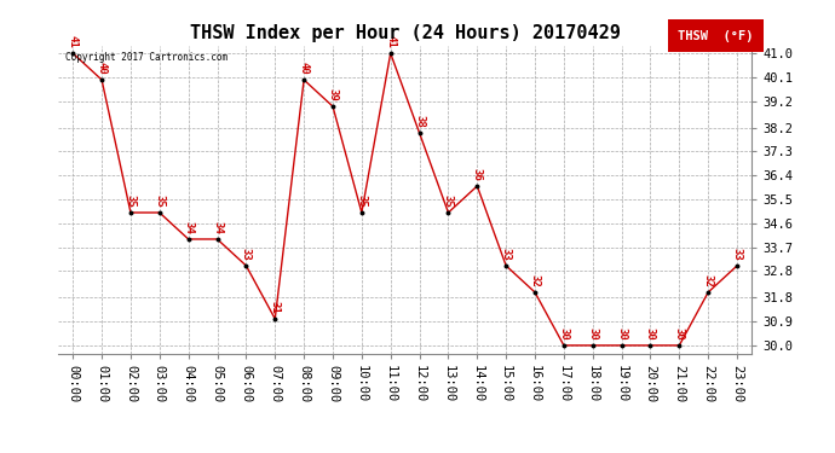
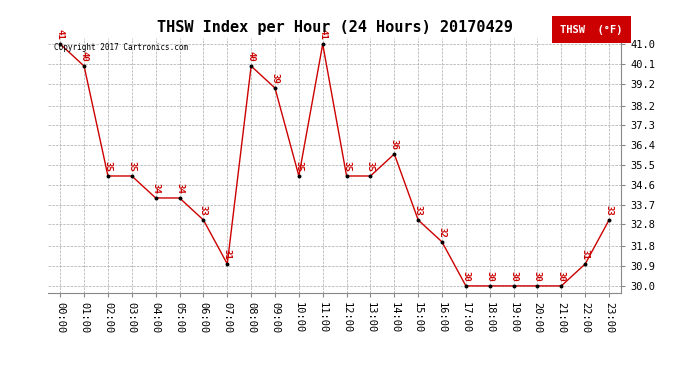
12:00: 38 -> 35
22:00: 32 -> 31
